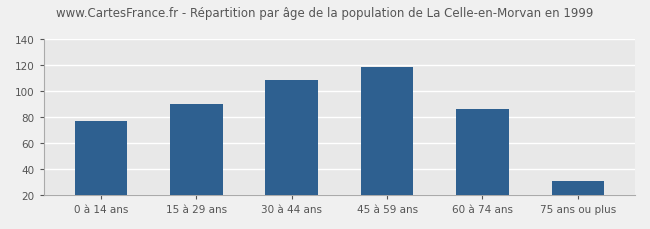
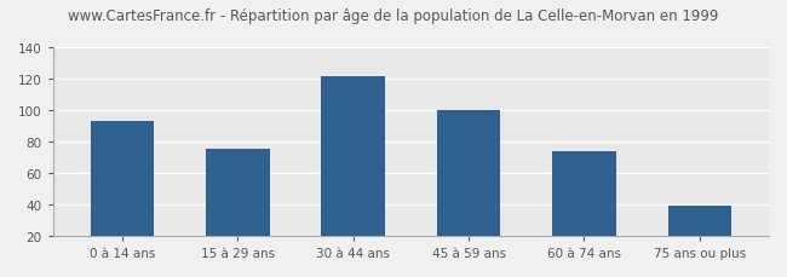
0 à 14 ans: 77 -> 93
15 à 29 ans: 90 -> 75
30 à 44 ans: 108 -> 121
45 à 59 ans: 118 -> 100
60 à 74 ans: 86 -> 74
75 ans ou plus: 31 -> 39
